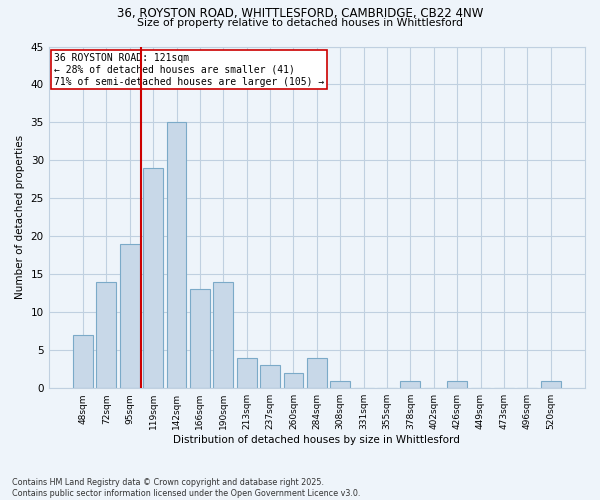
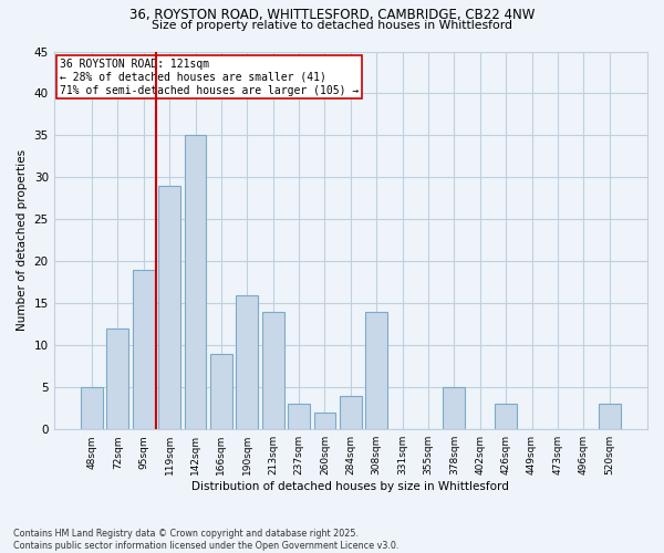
48sqm: 7 -> 5
72sqm: 14 -> 12
166sqm: 13 -> 9
190sqm: 14 -> 16
213sqm: 4 -> 14
308sqm: 1 -> 14
378sqm: 1 -> 5
426sqm: 1 -> 3
520sqm: 1 -> 3
